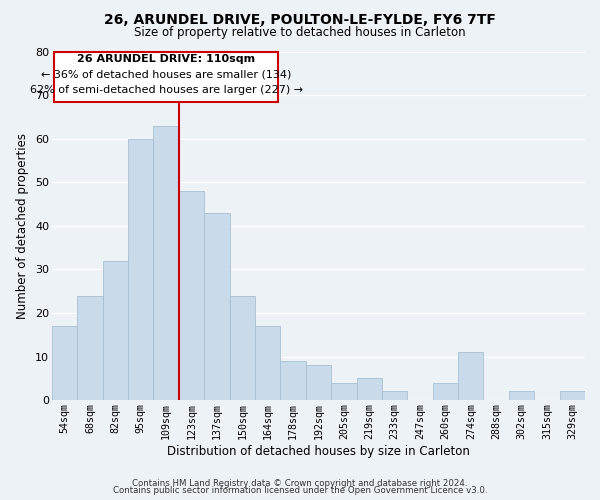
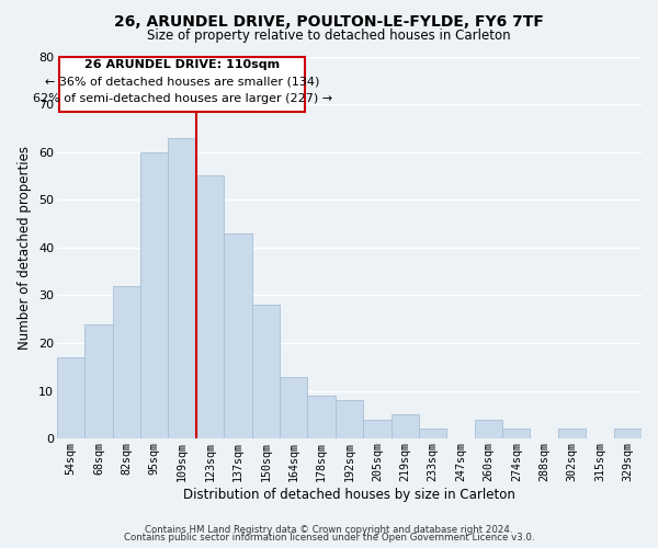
123sqm: 48 -> 55
150sqm: 24 -> 28
164sqm: 17 -> 13
274sqm: 11 -> 2
